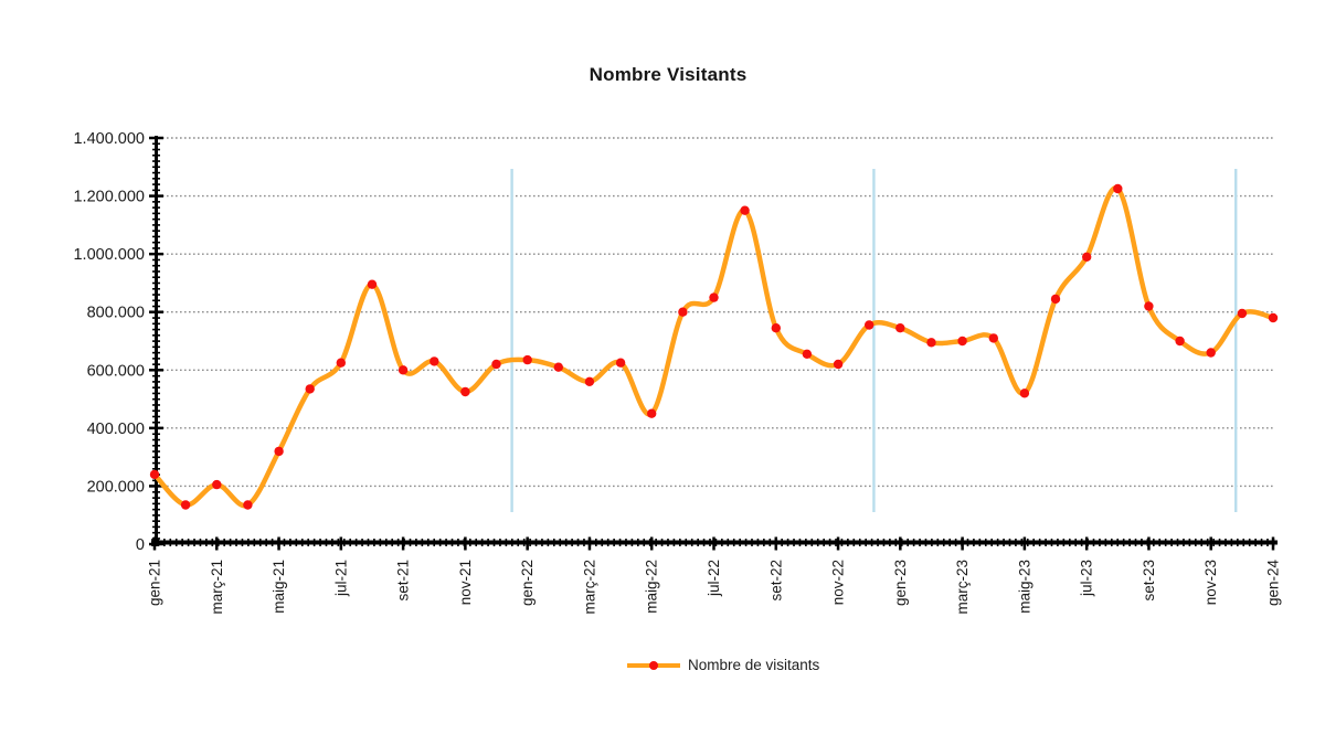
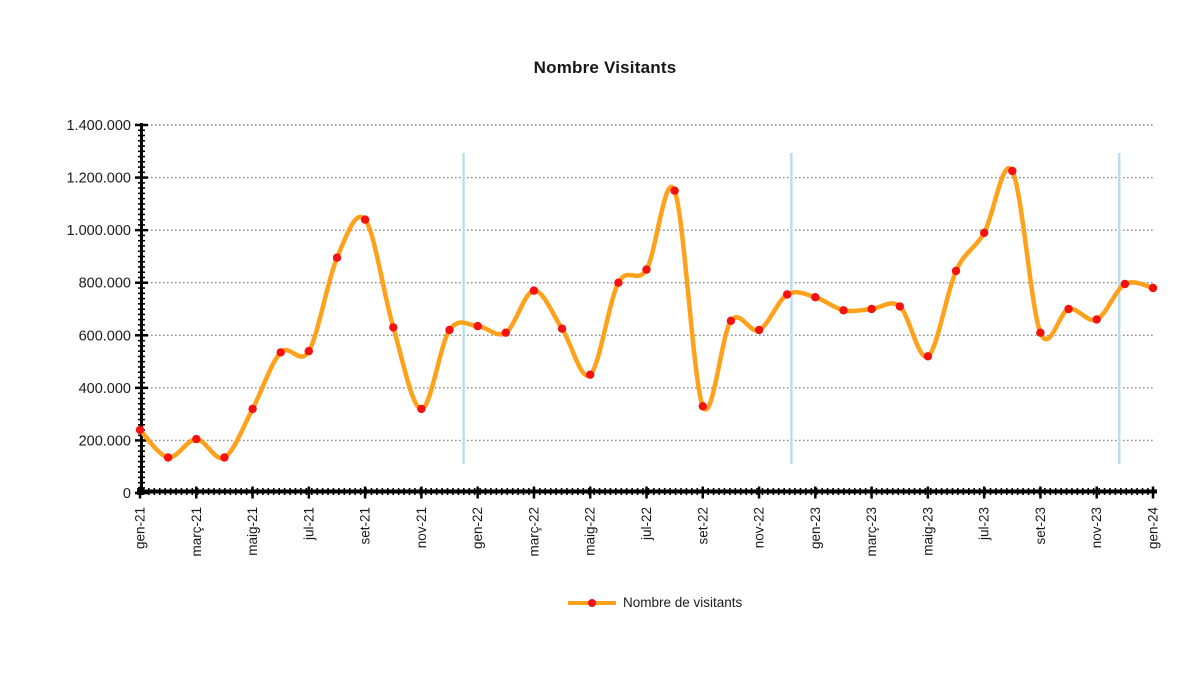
jul-21: 620000 -> 540000
set-21: 600000 -> 1040000
nov-21: 520000 -> 320000
març-22: 560000 -> 770000
set-22: 740000 -> 330000
set-23: 820000 -> 610000
